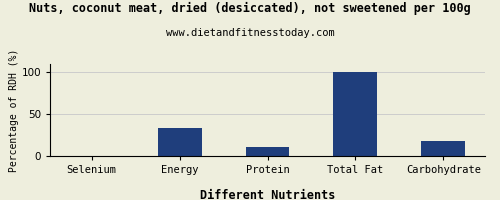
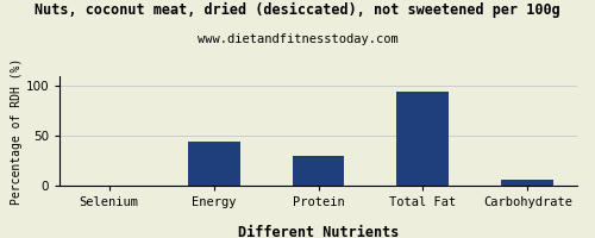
Energy: 33 -> 44
Protein: 11 -> 30
Total Fat: 100 -> 94
Carbohydrate: 18 -> 6
